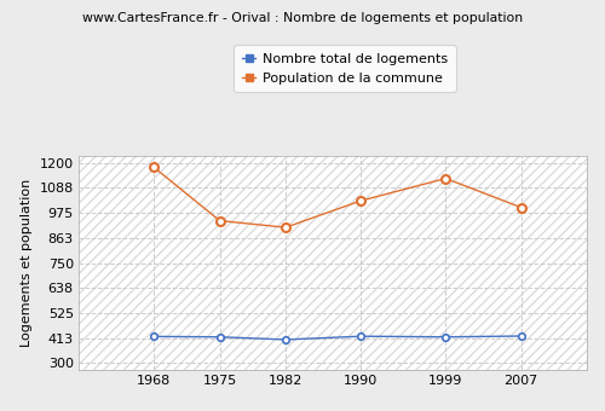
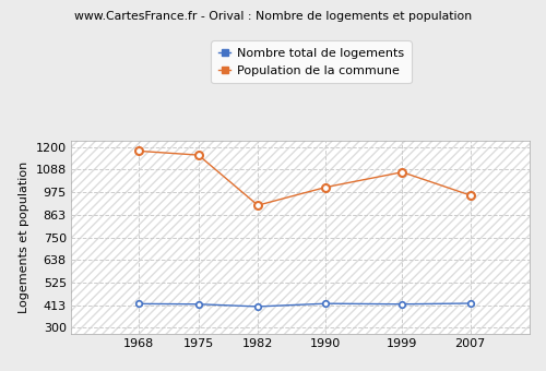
Population de la commune/1975: 940 -> 1160
Population de la commune/1990: 1030 -> 1000
Population de la commune/1999: 1130 -> 1080
Population de la commune/2007: 1000 -> 960
